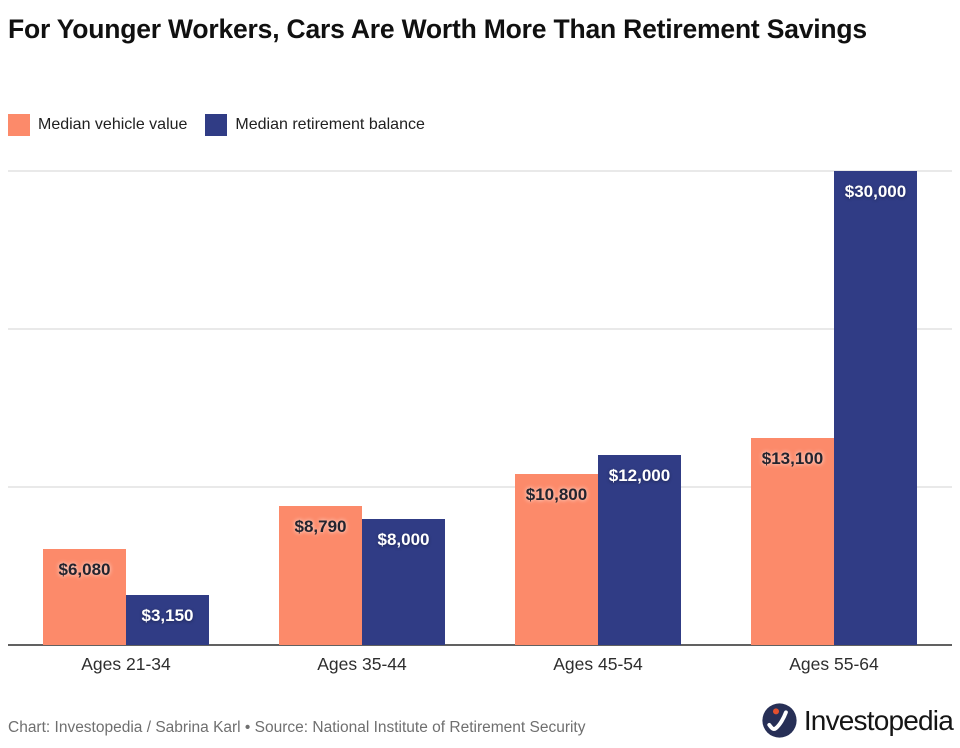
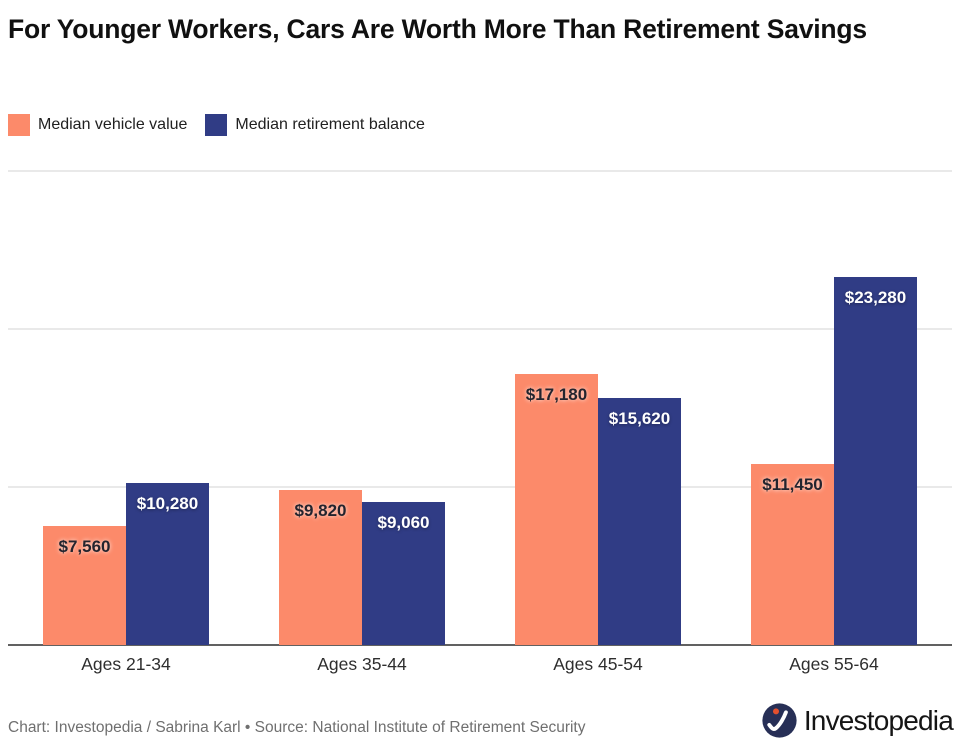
Median vehicle value/Ages 21-34: $6,080 -> $7,560
Median retirement balance/Ages 21-34: $3,150 -> $10,280
Median vehicle value/Ages 35-44: $8,790 -> $9,820
Median retirement balance/Ages 35-44: $8,000 -> $9,060
Median vehicle value/Ages 45-54: $10,800 -> $17,180
Median retirement balance/Ages 45-54: $12,000 -> $15,620
Median vehicle value/Ages 55-64: $13,100 -> $11,450
Median retirement balance/Ages 55-64: $30,000 -> $23,280
